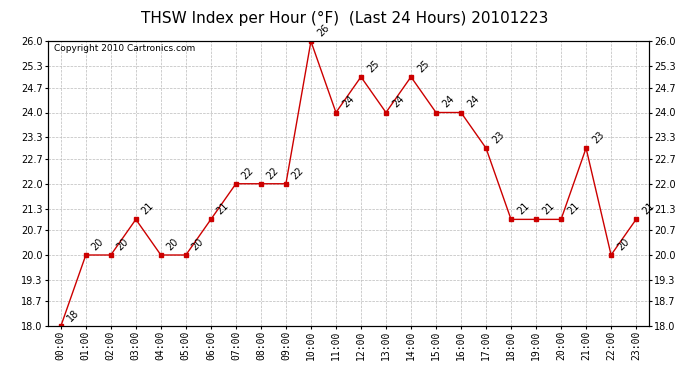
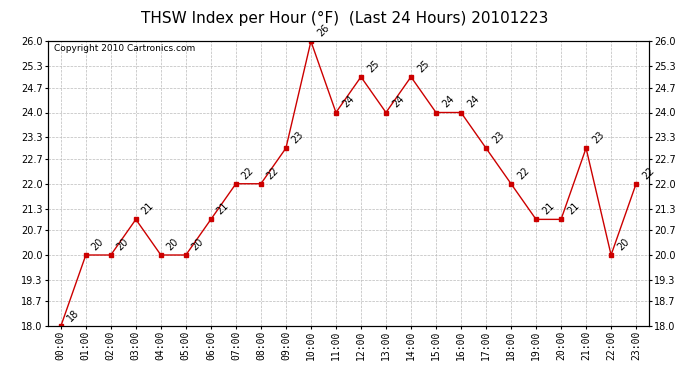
09:00: 22 -> 23
18:00: 21 -> 22
23:00: 21 -> 22
